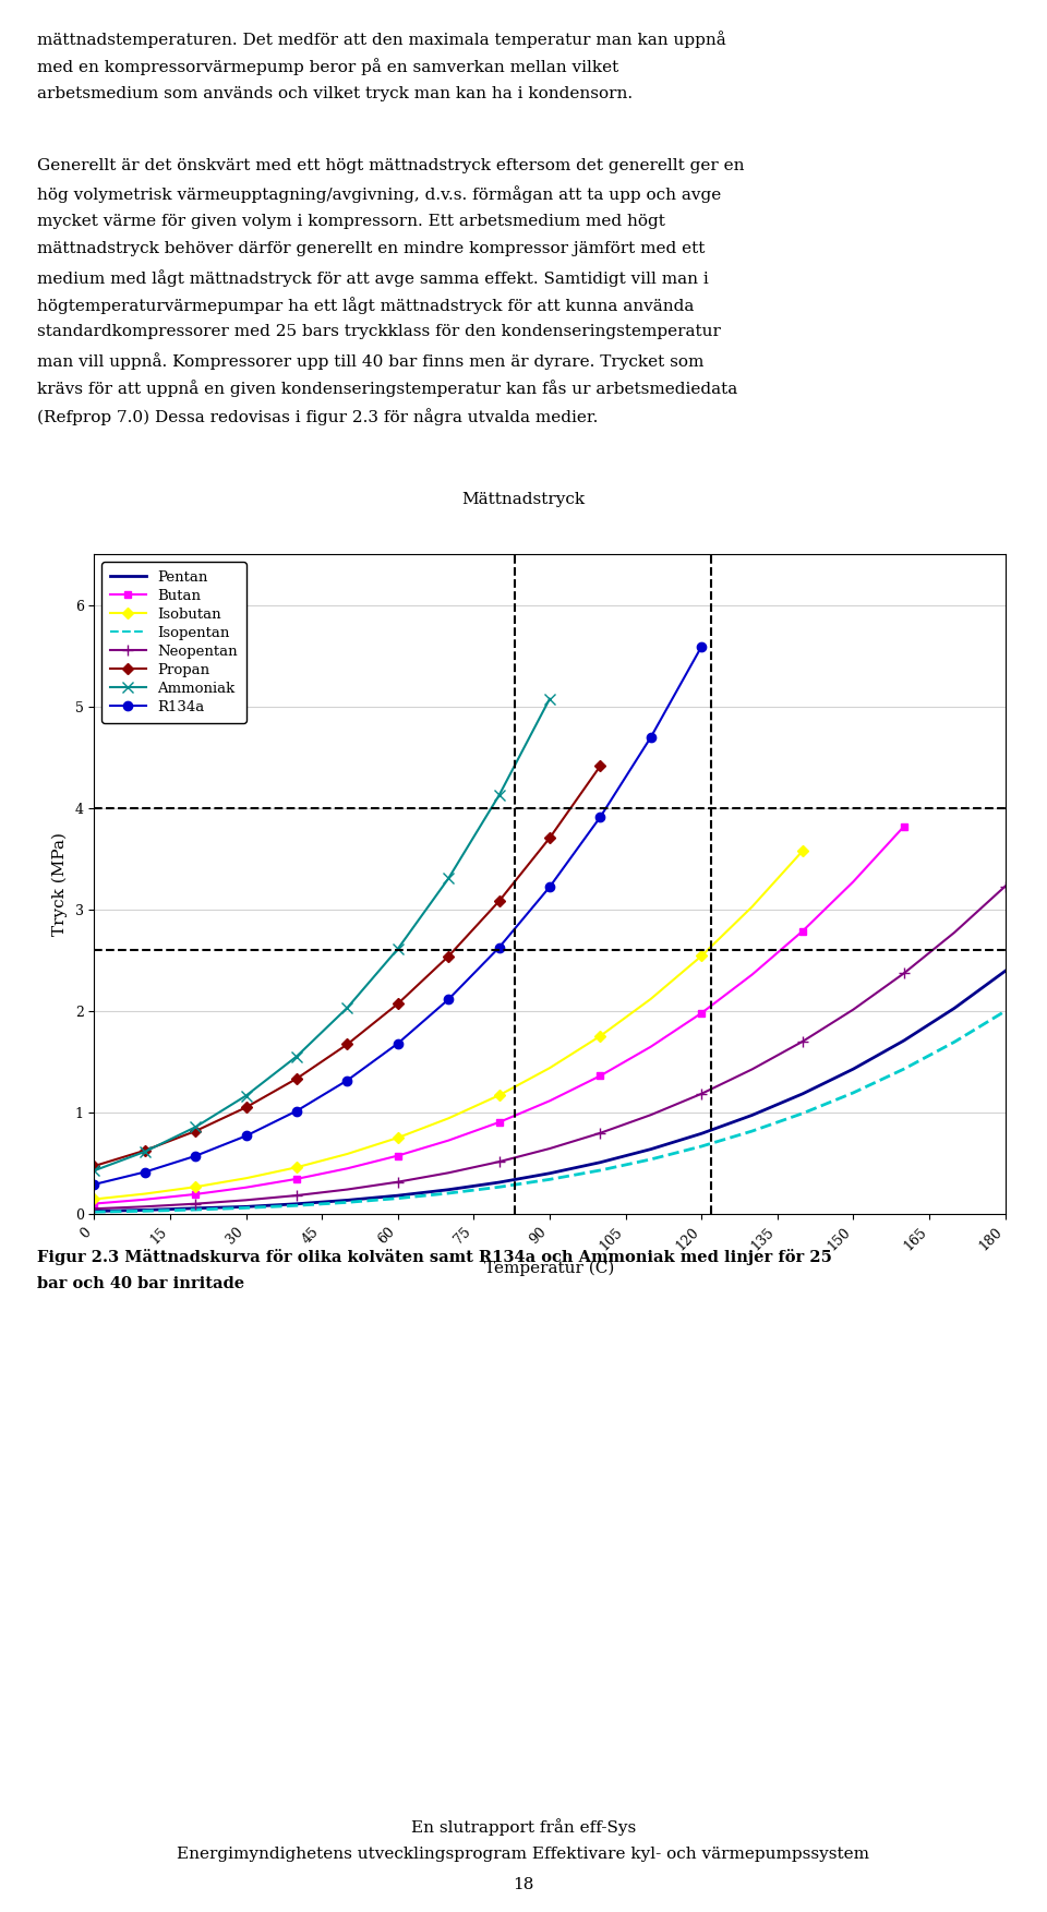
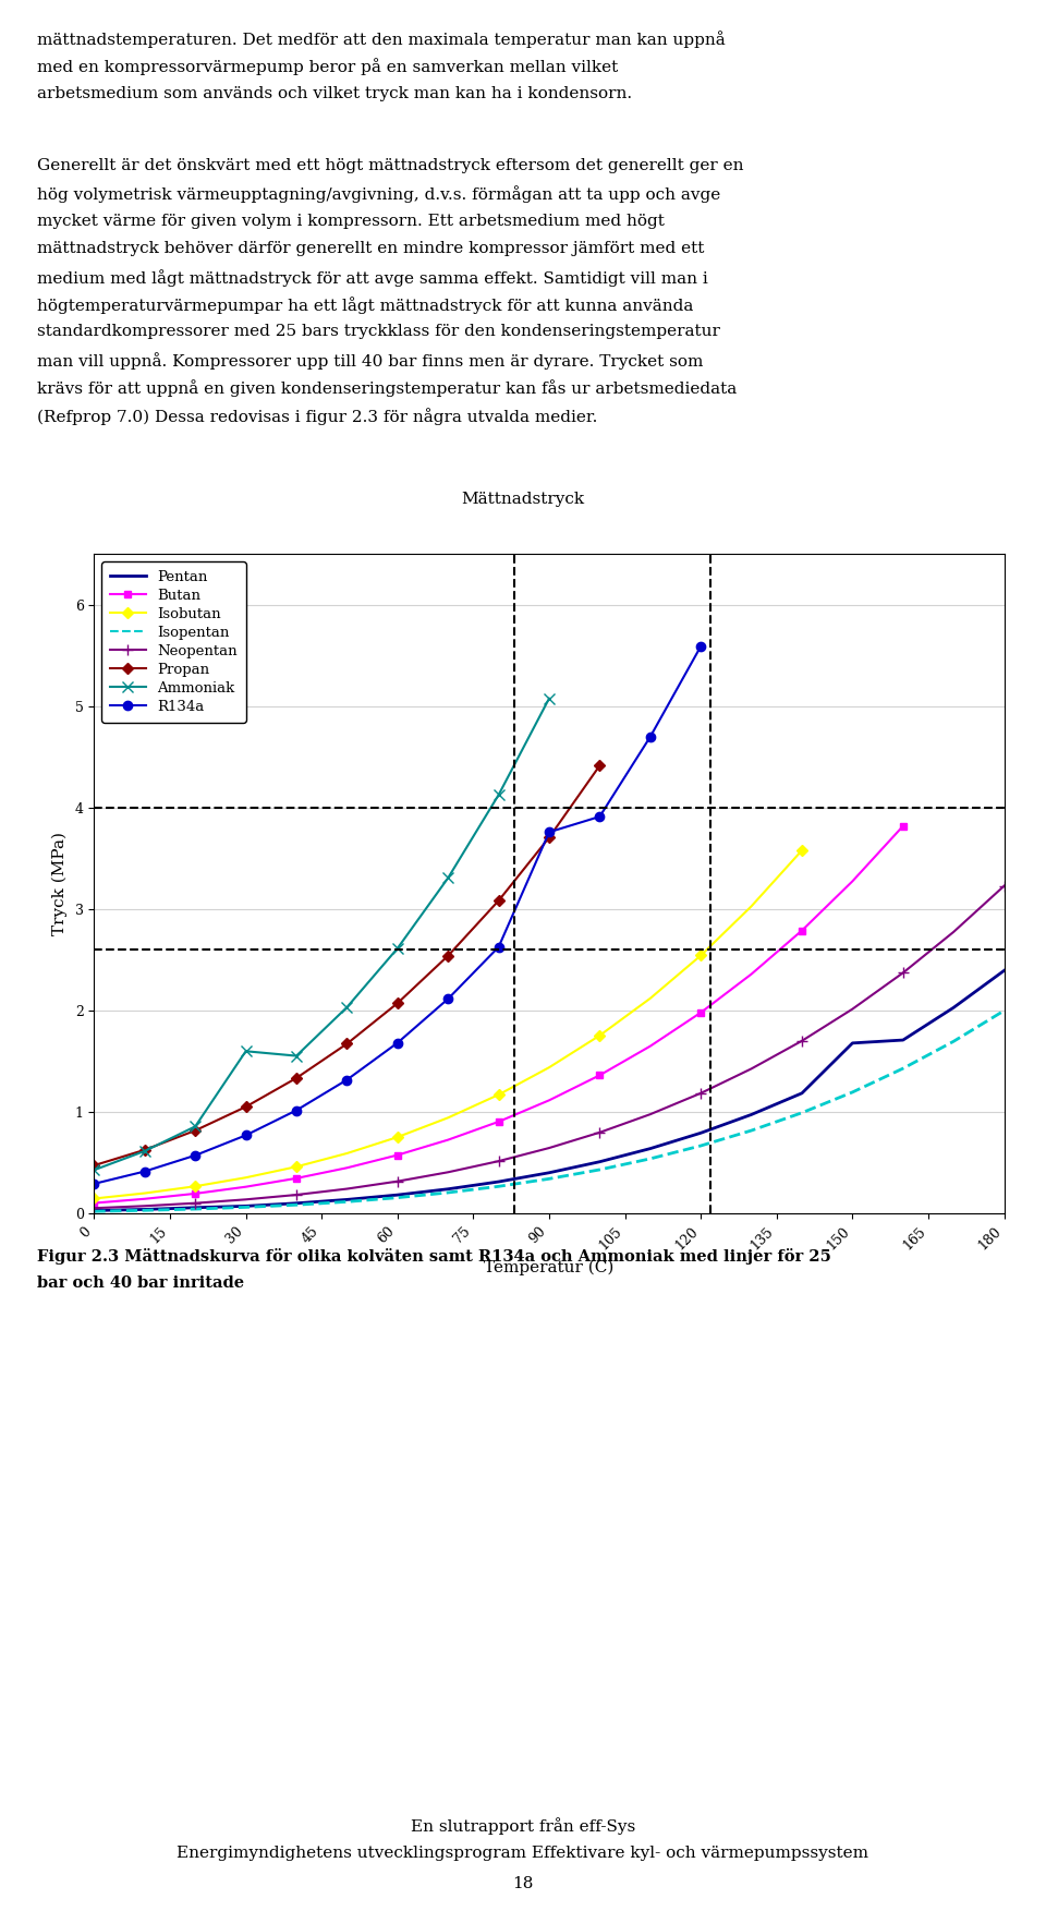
Ammoniak/30: 1.17 -> 1.60
R134a/90: 3.22 -> 3.76
Pentan/150: 1.43 -> 1.68
